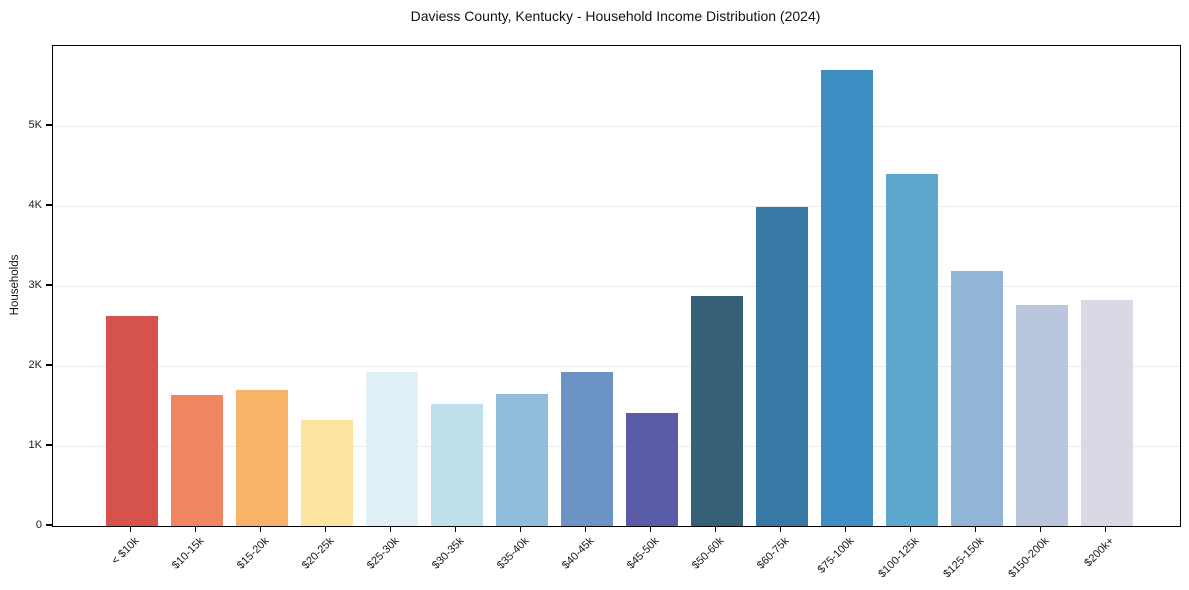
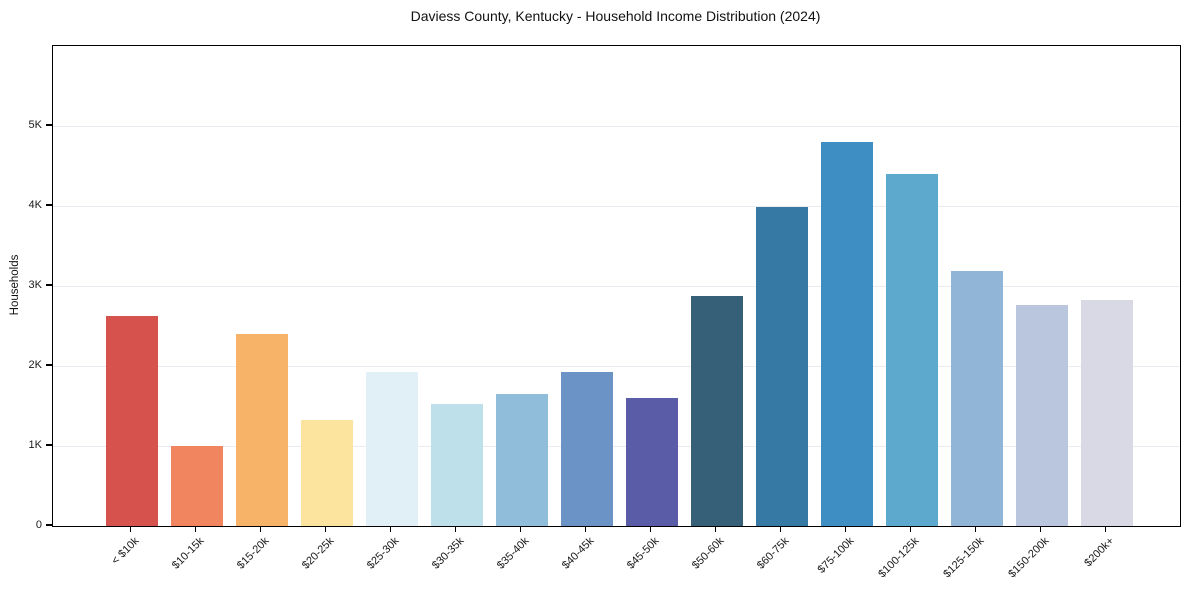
$10-15k: 1.6K -> 1.0K
$15-20k: 1.7K -> 2.4K
$45-50k: 1.4K -> 1.6K
$75-100k: 5.7K -> 4.8K
